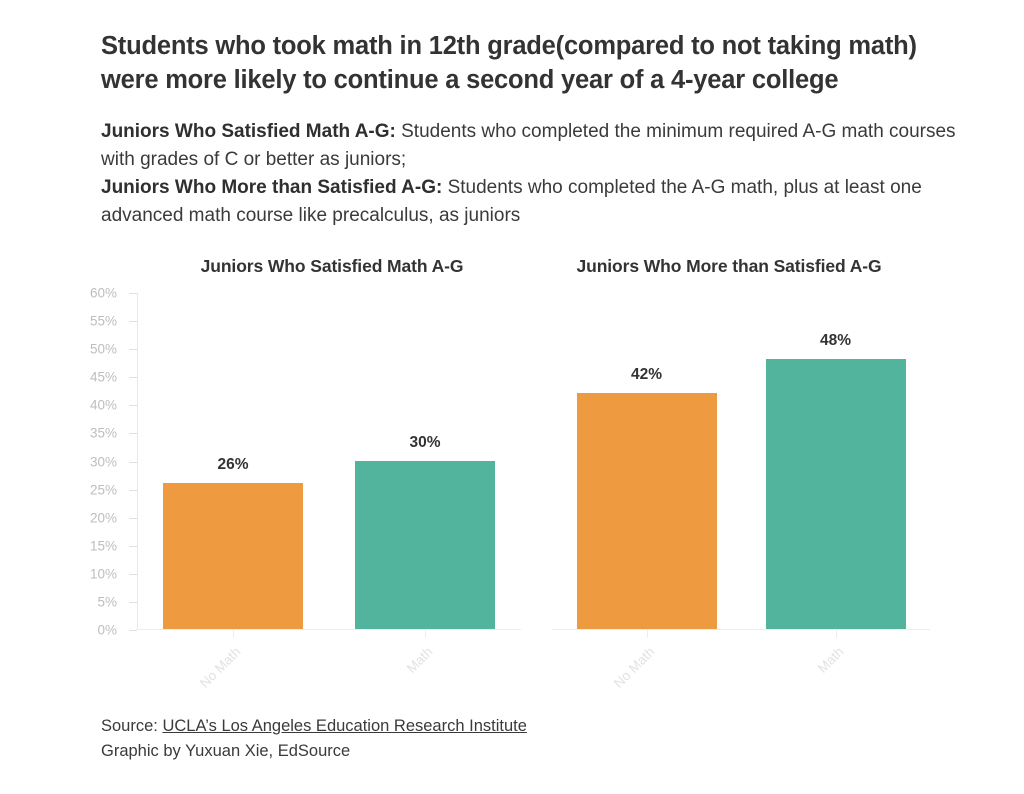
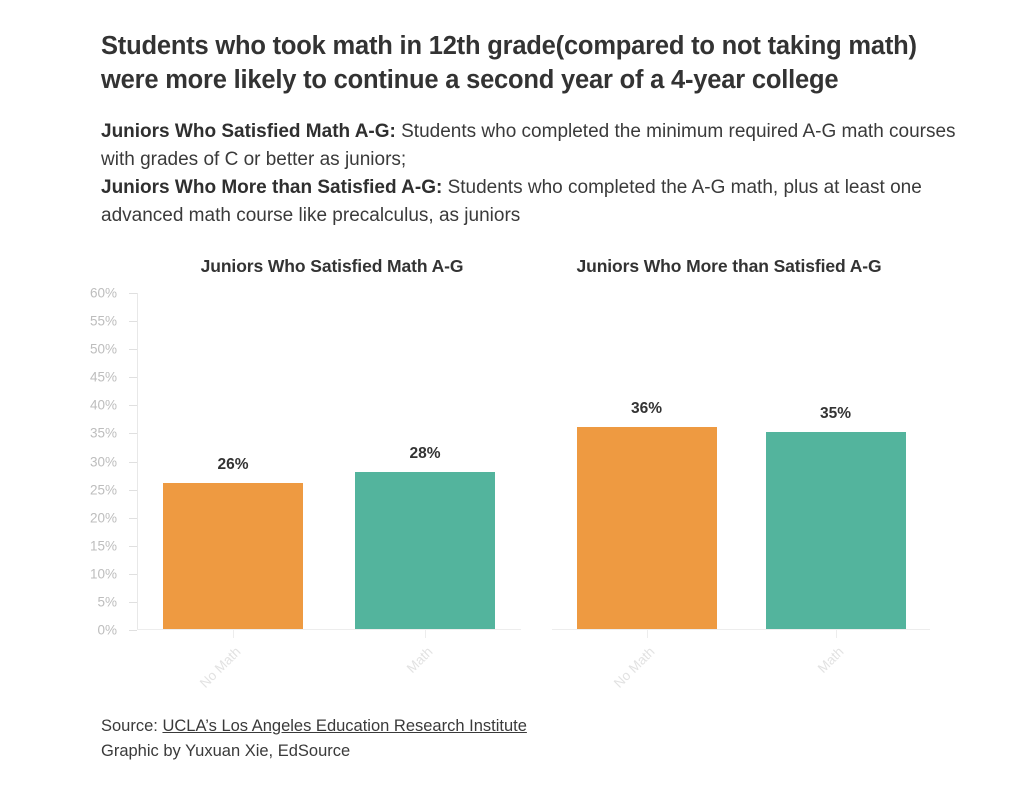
Juniors Who Satisfied Math A-G/Math: 30% -> 28%
Juniors Who More than Satisfied A-G/No Math: 42% -> 36%
Juniors Who More than Satisfied A-G/Math: 48% -> 35%
